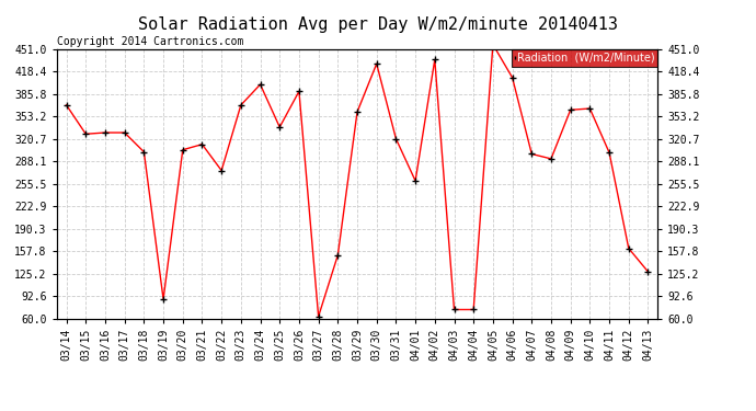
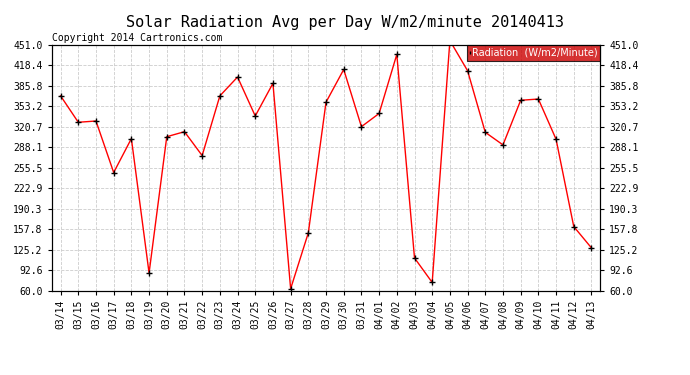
03/17: 330 -> 248
03/30: 430 -> 412
04/01: 260 -> 342
04/03: 73 -> 112
04/07: 299 -> 312
